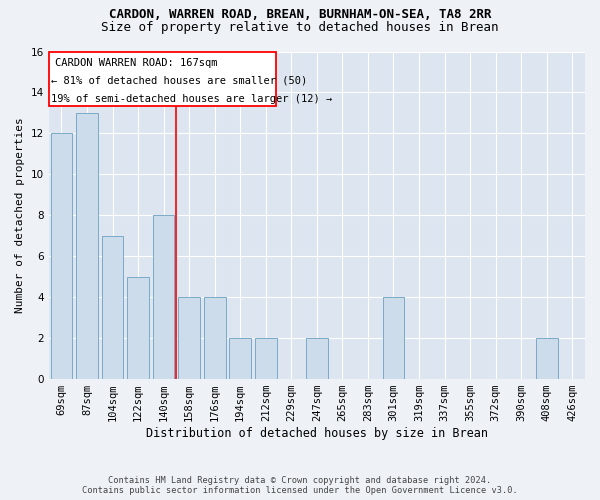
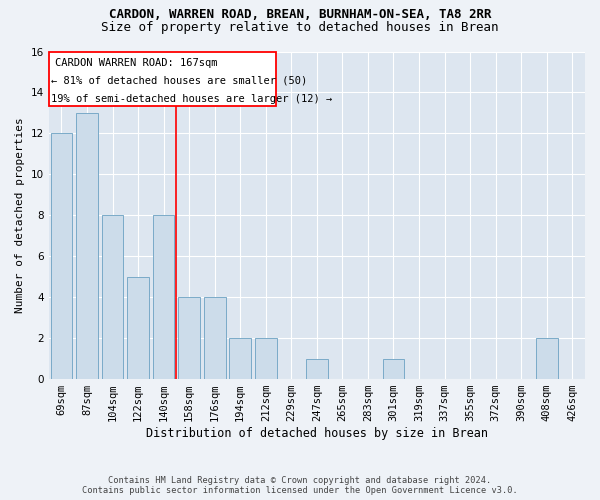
104sqm: 7 -> 8
247sqm: 2 -> 1
301sqm: 4 -> 1
